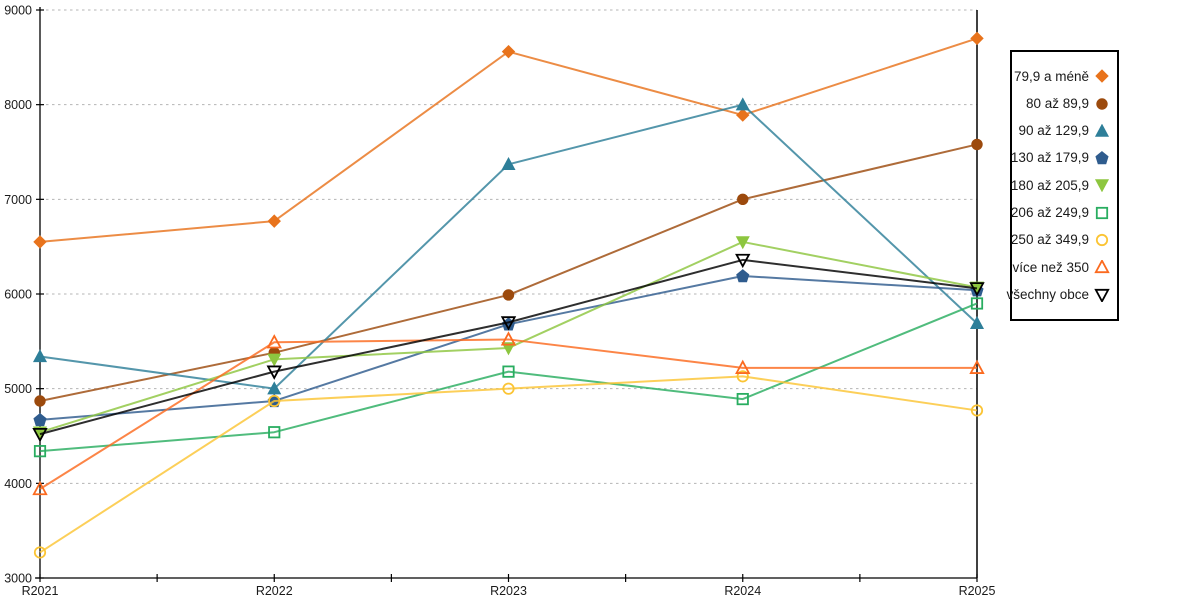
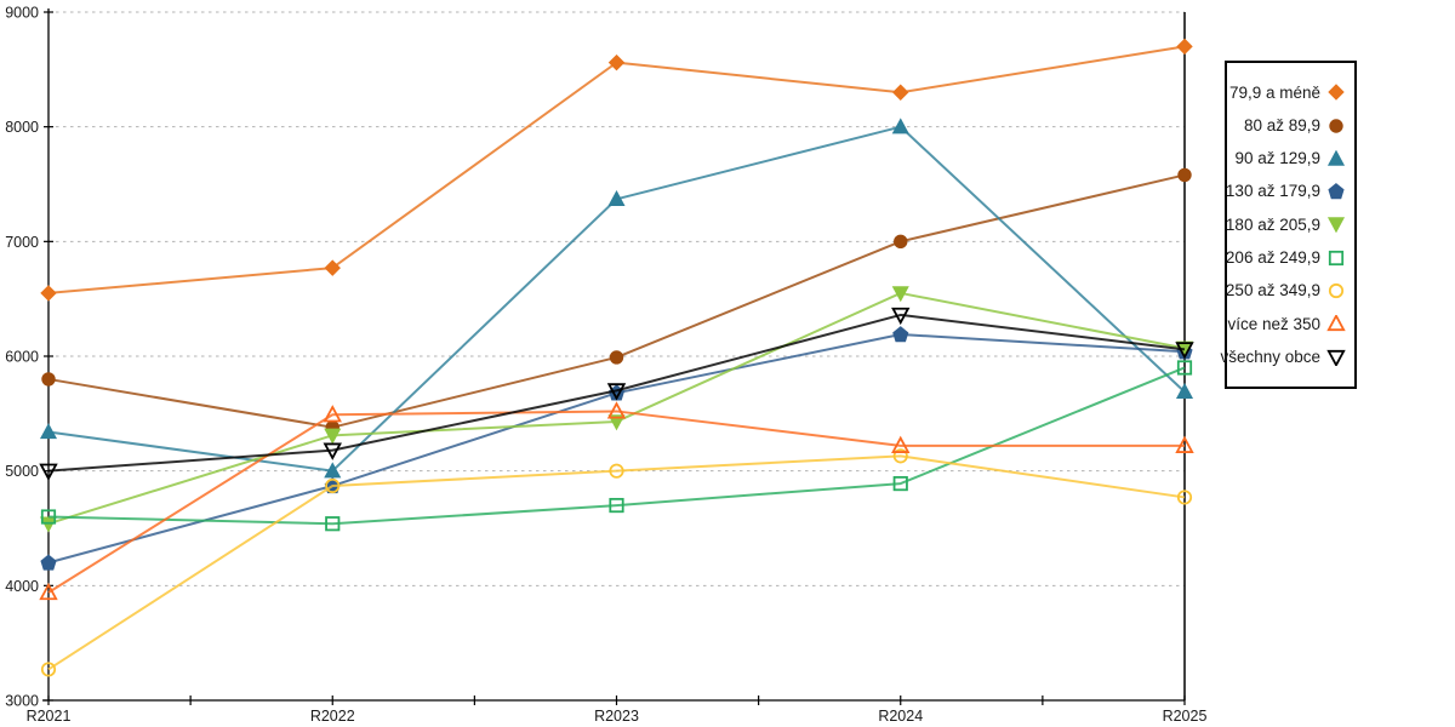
80 až 89,9/R2021: 4900 -> 5800
130 až 179,9/R2021: 4700 -> 4200
206 až 249,9/R2021: 4300 -> 4600
všechny obce/R2021: 4500 -> 5000
206 až 249,9/R2023: 5200 -> 4700
79,9 a méně/R2024: 7900 -> 8300
